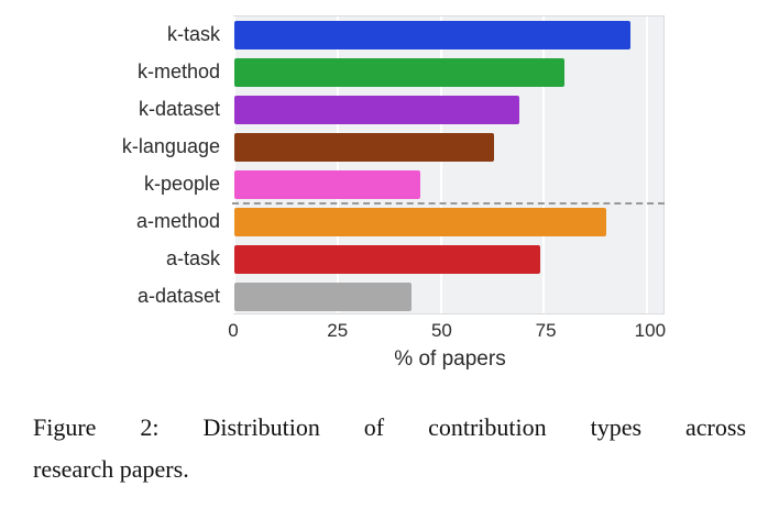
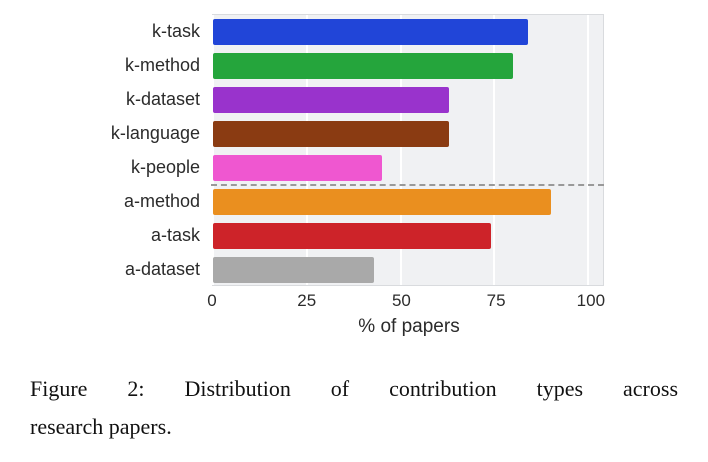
k-task: 96 -> 84
k-dataset: 69 -> 63
